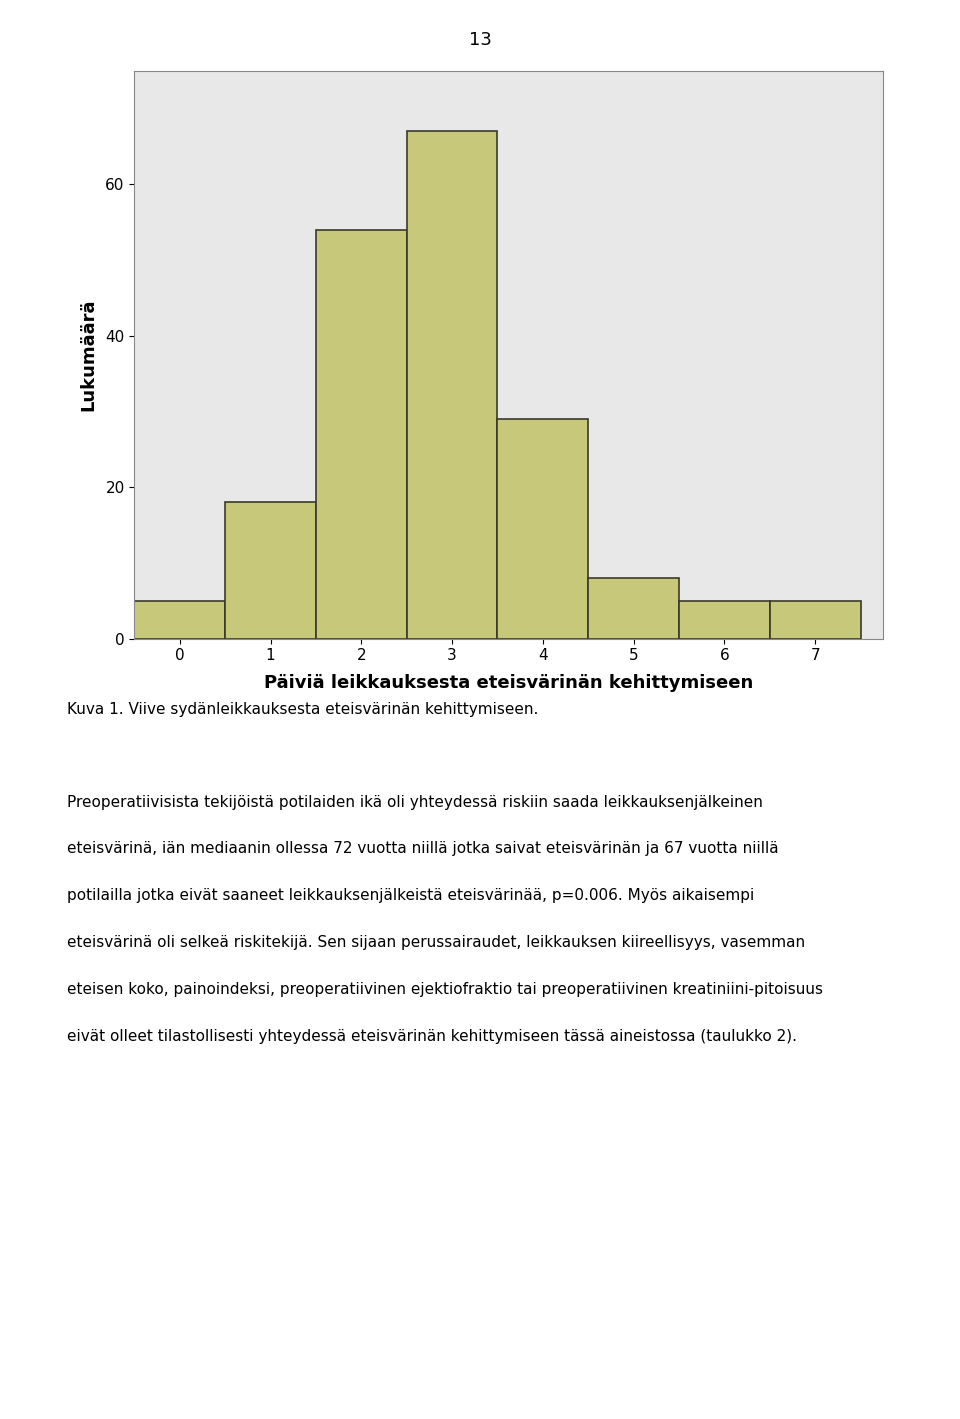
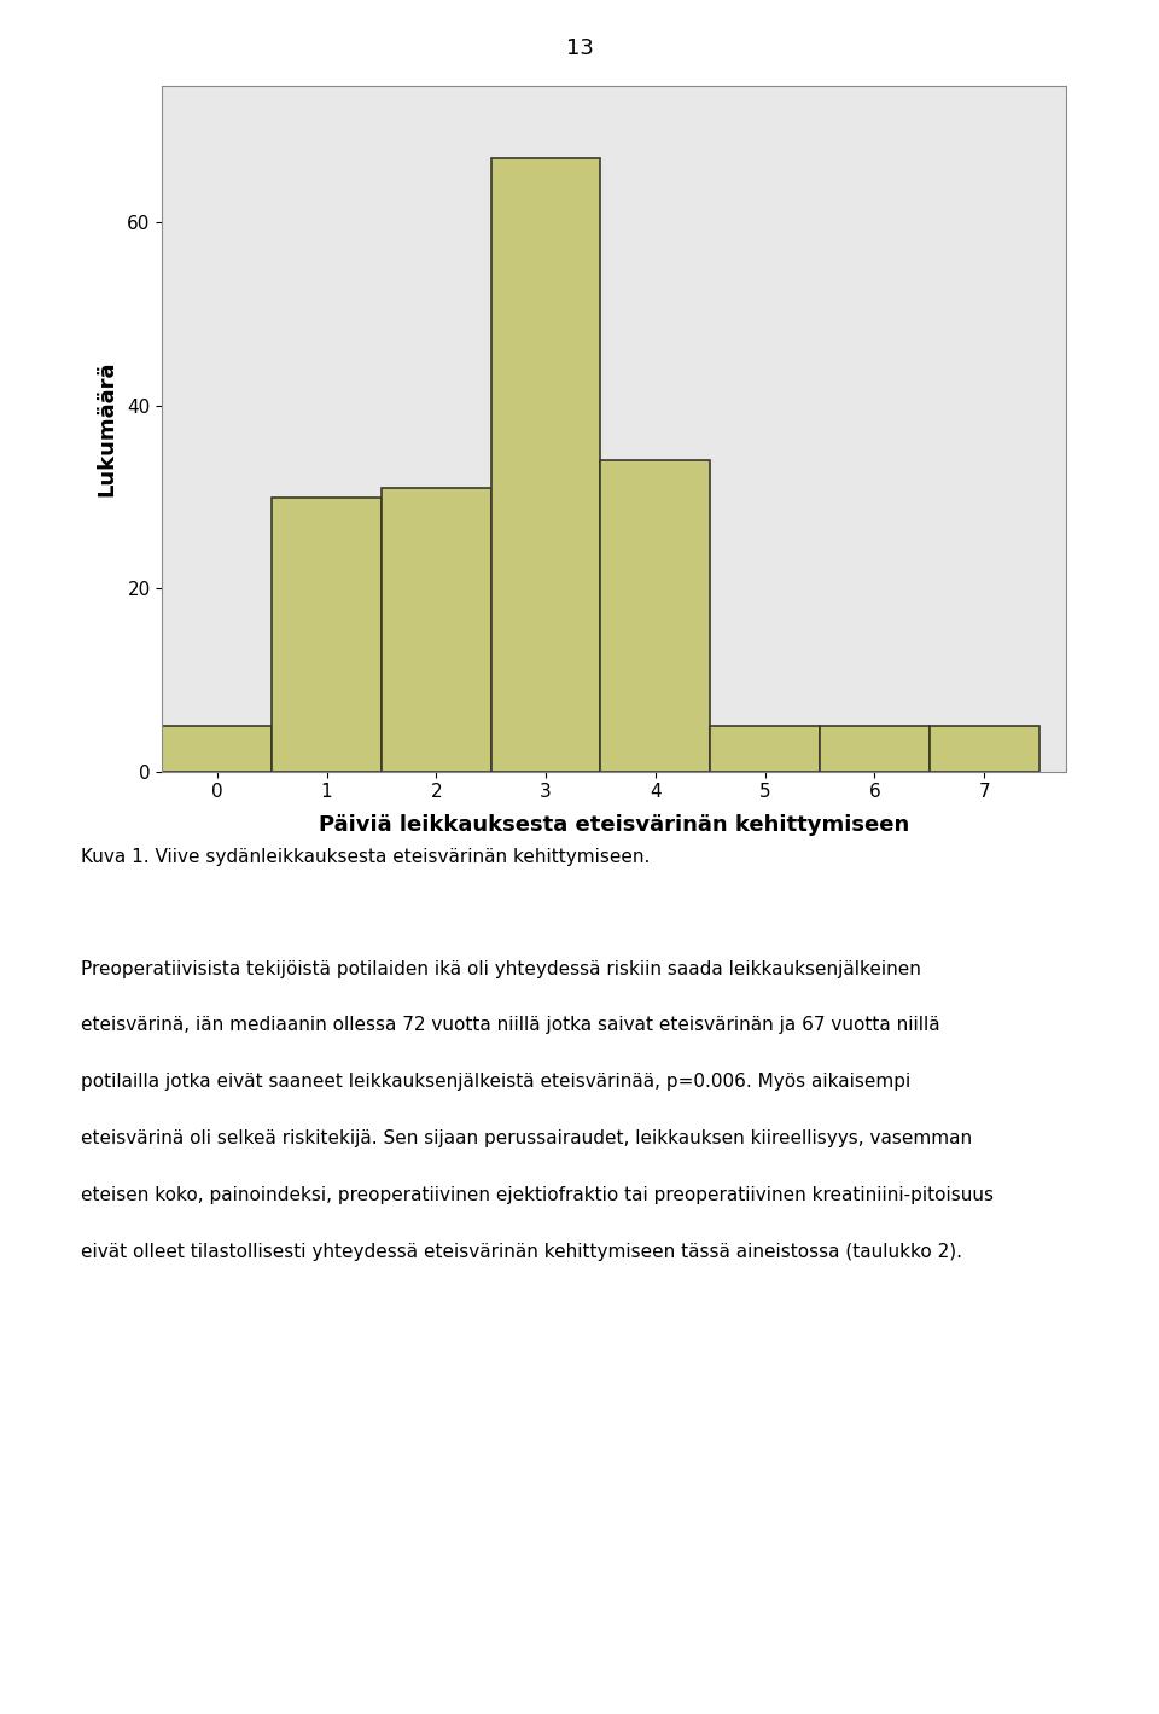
1: 18 -> 30
2: 54 -> 31
4: 29 -> 34
5: 8 -> 5
